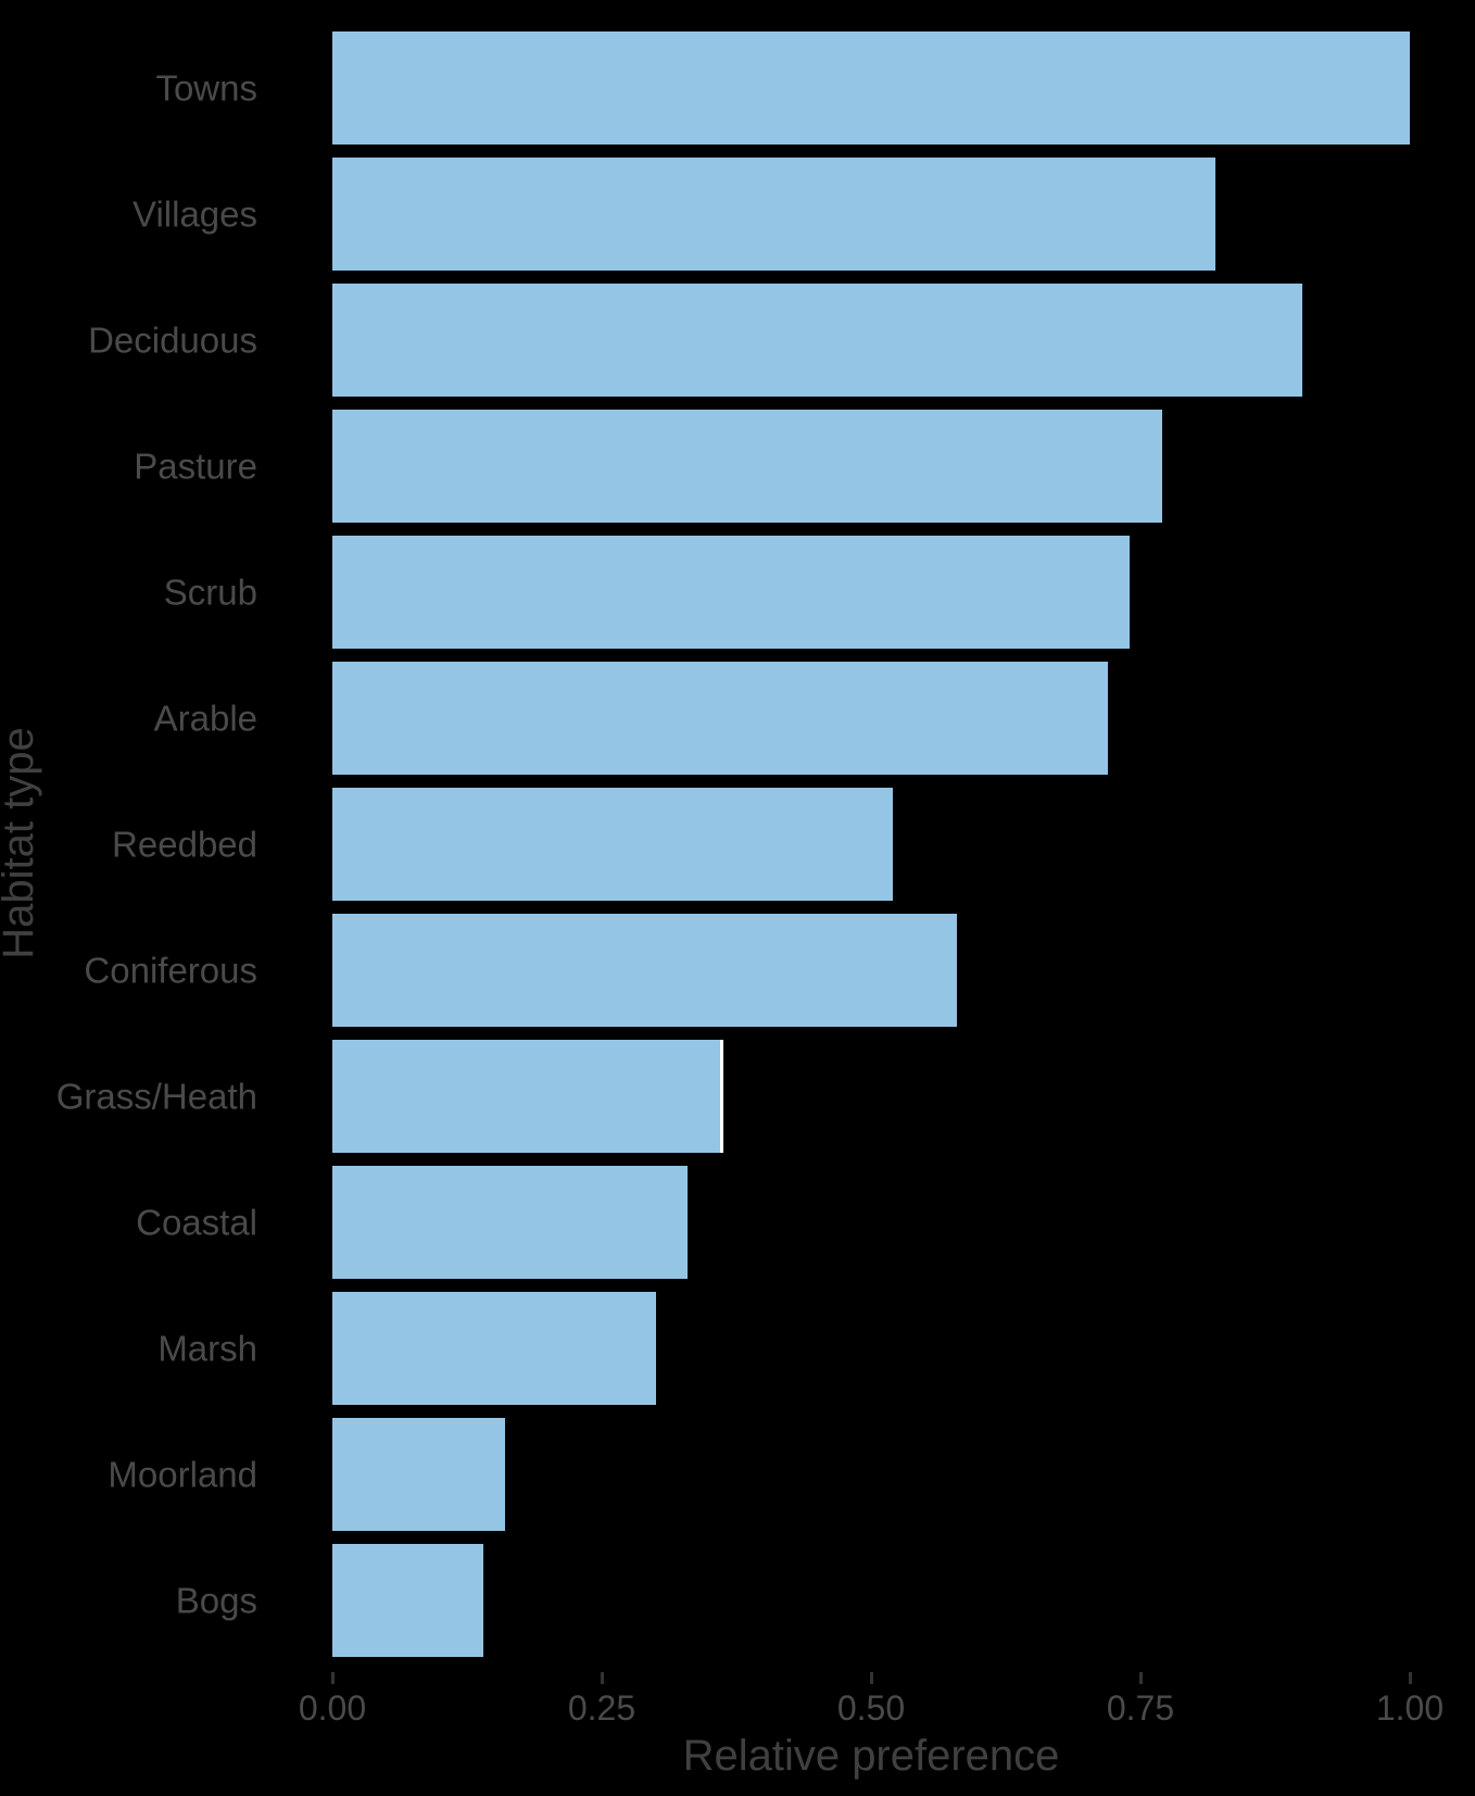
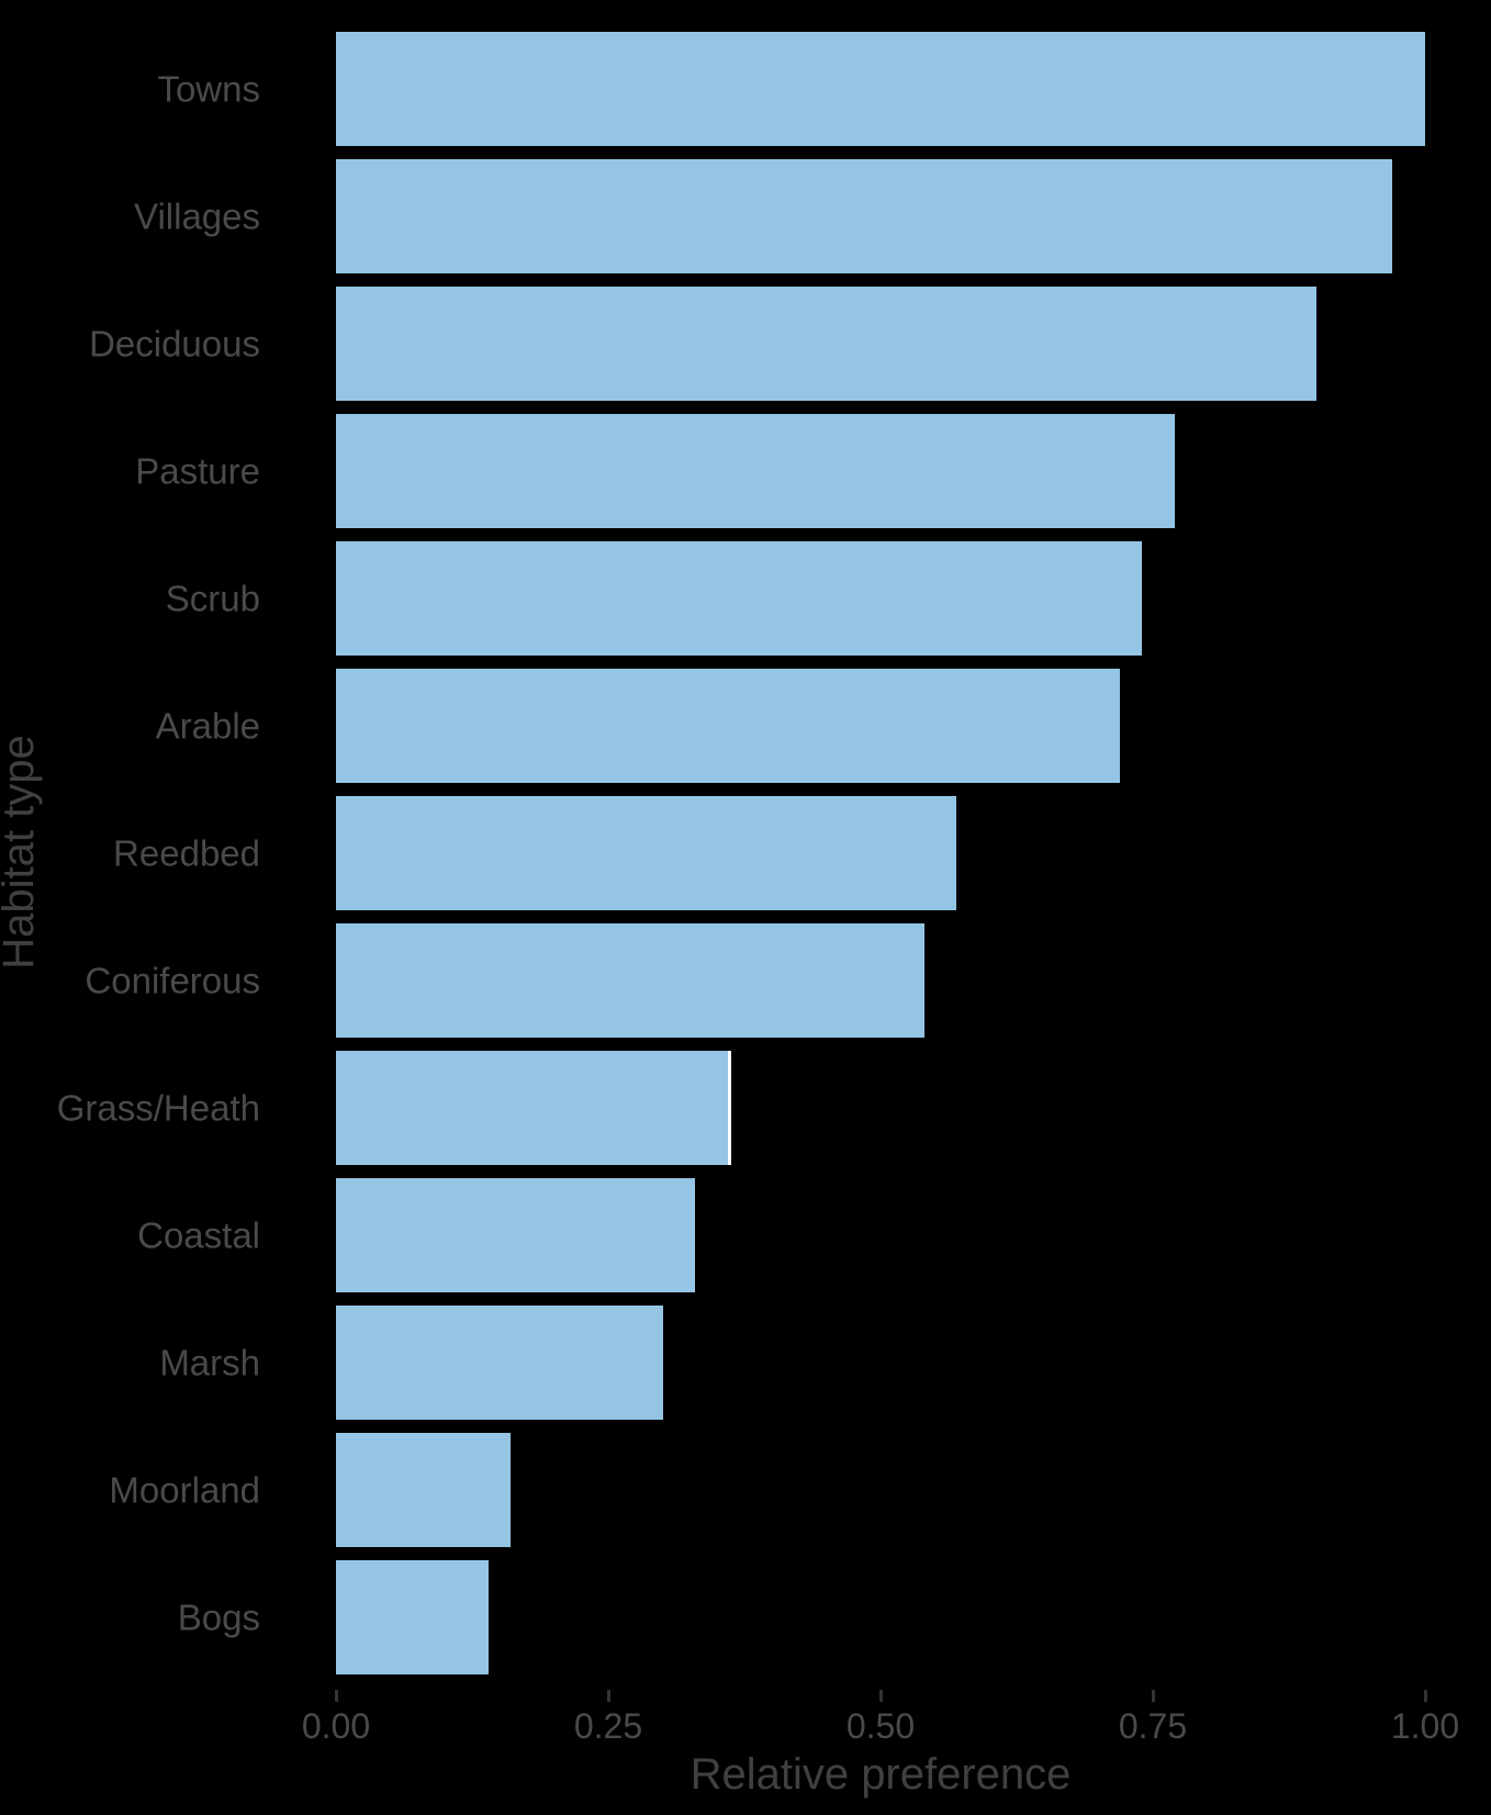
Villages: 0.82 -> 0.97
Reedbed: 0.52 -> 0.57
Coniferous: 0.58 -> 0.54
